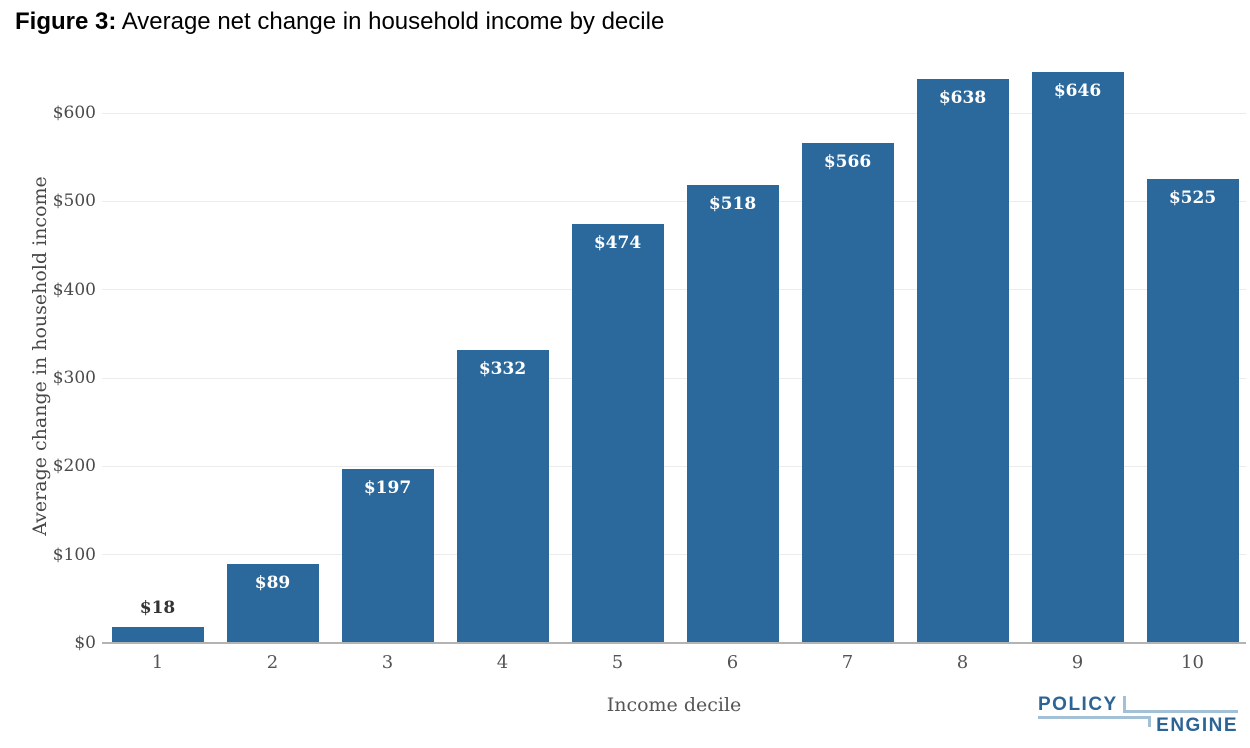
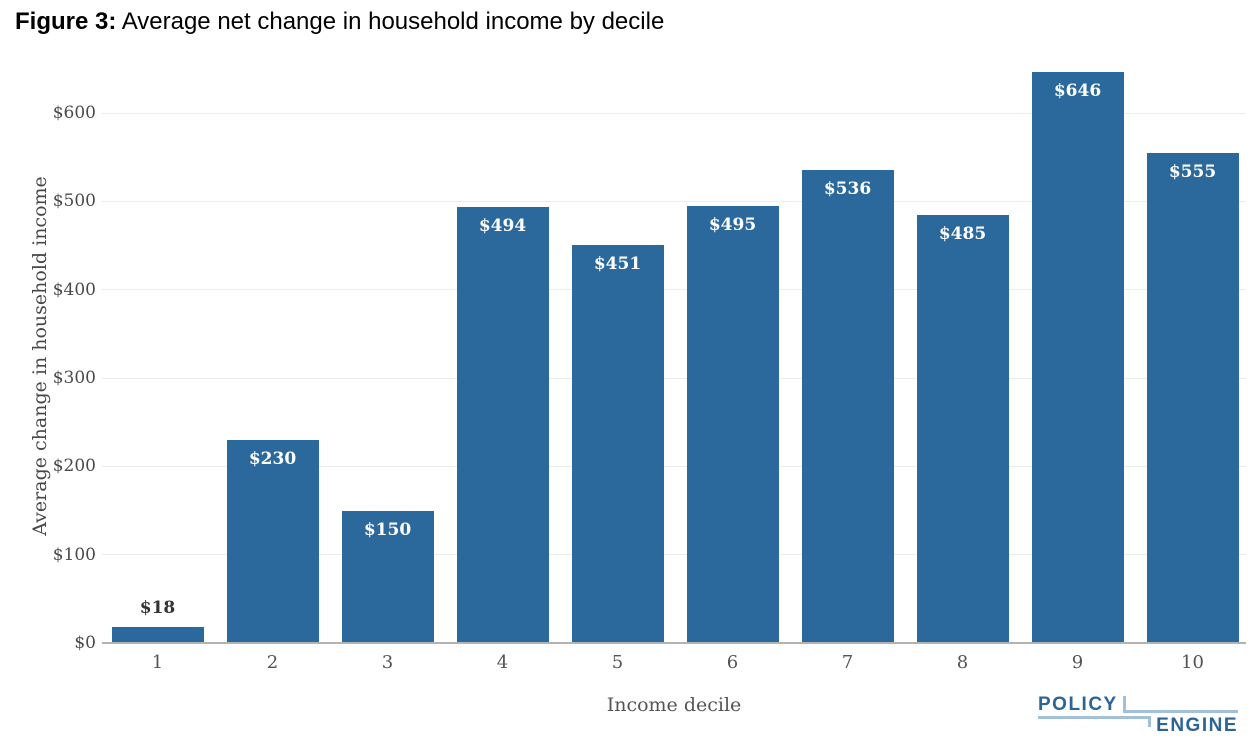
2: $89 -> $230
3: $197 -> $150
4: $332 -> $494
5: $474 -> $451
6: $518 -> $495
7: $566 -> $536
8: $638 -> $485
10: $525 -> $555
